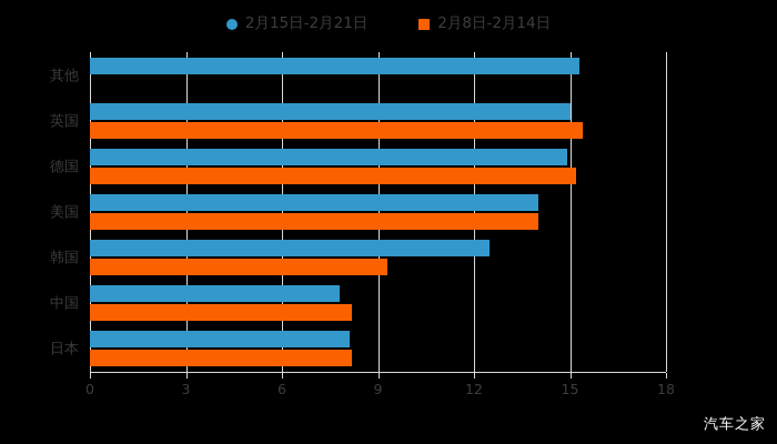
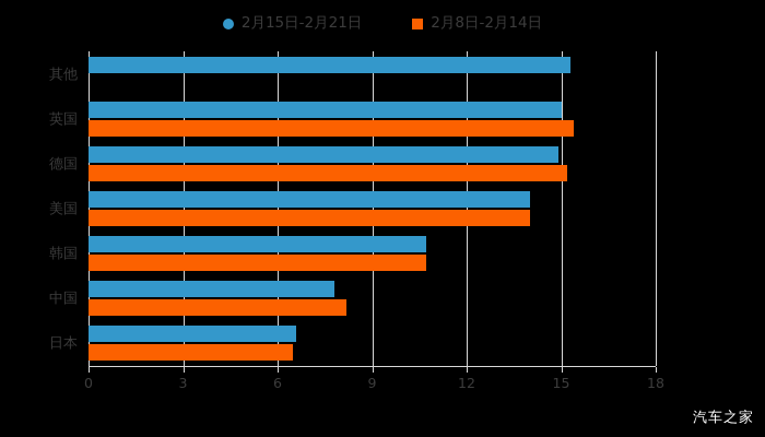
2月15日-2月21日/韩国: 12.5 -> 10.7
2月8日-2月14日/韩国: 9.3 -> 10.7
2月15日-2月21日/日本: 8.1 -> 6.6
2月8日-2月14日/日本: 8.2 -> 6.5
